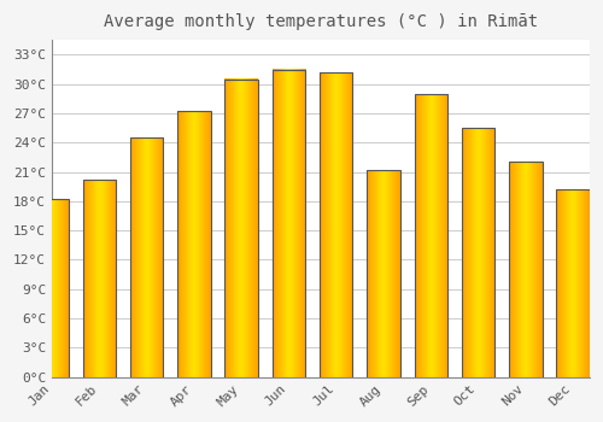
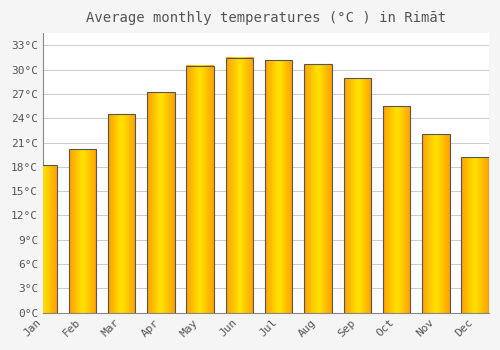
Aug: 21.2°C -> 30.7°C
